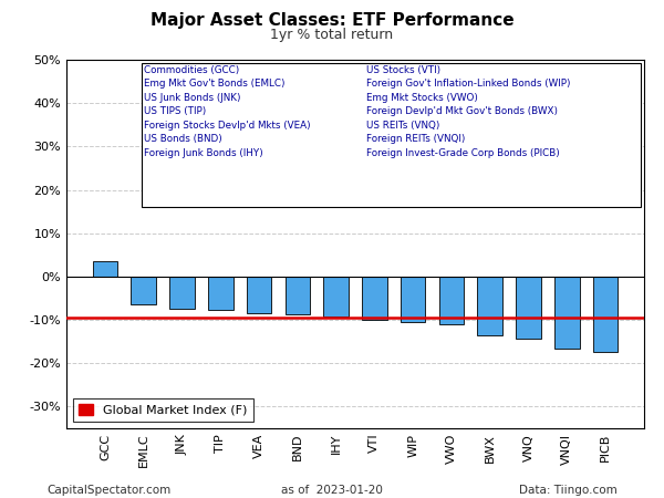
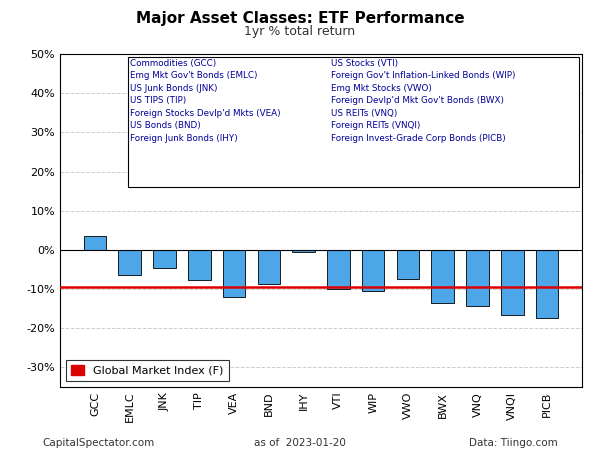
JNK: -7.5% -> -4.5%
VEA: -8.5% -> -12.0%
IHY: -9.2% -> -0.5%
VWO: -11.0% -> -7.5%
